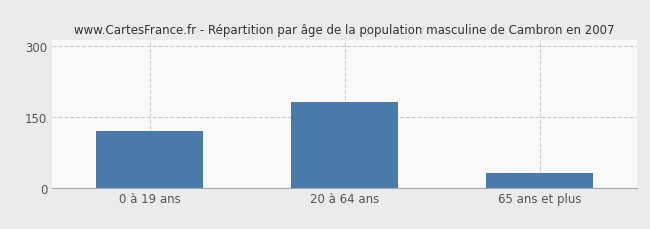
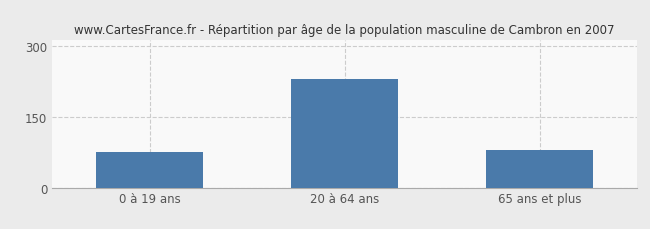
0 à 19 ans: 120 -> 75
20 à 64 ans: 181 -> 230
65 ans et plus: 30 -> 80
